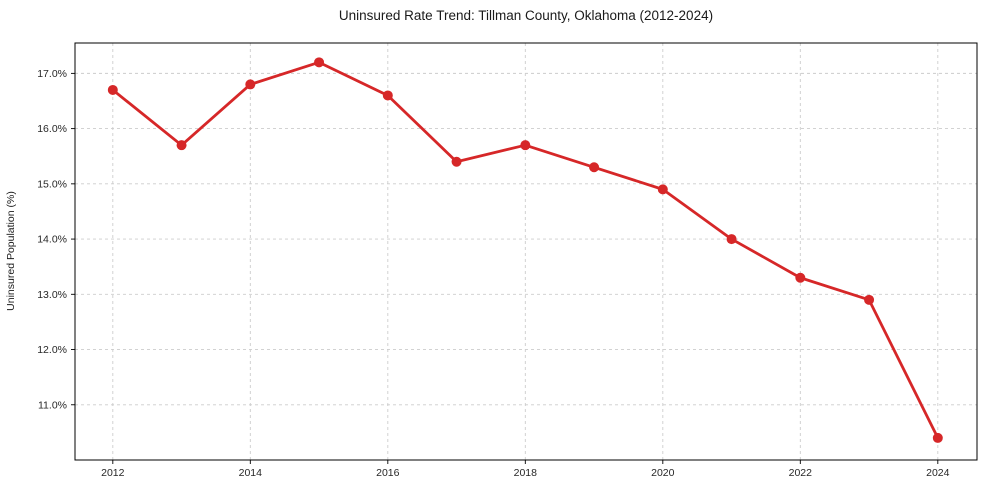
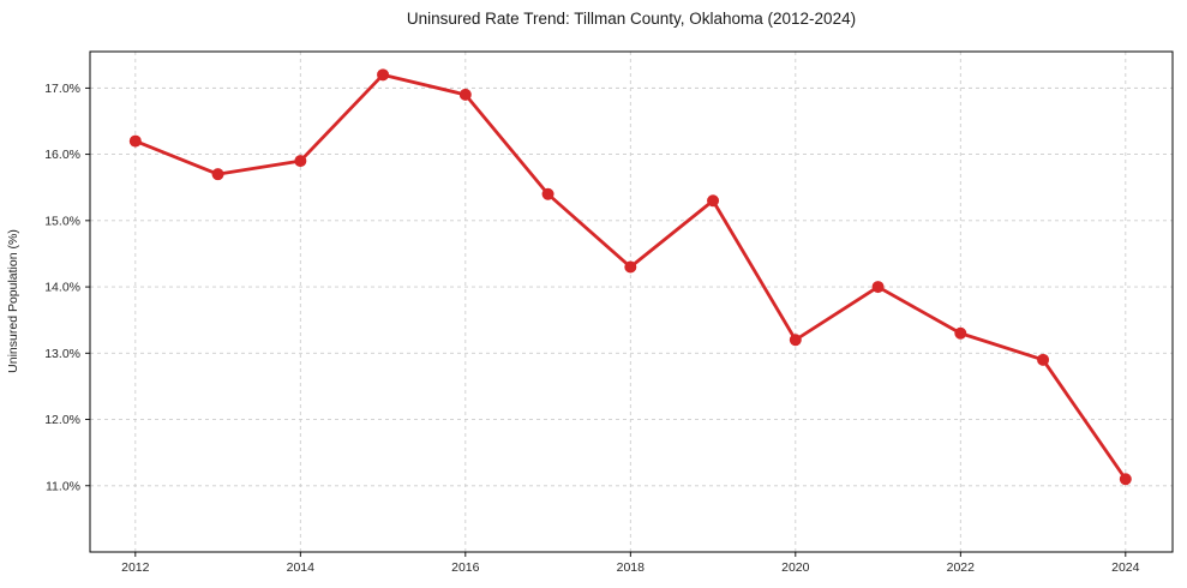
2012: 16.7% -> 16.2%
2014: 16.8% -> 15.9%
2016: 16.6% -> 16.9%
2018: 15.7% -> 14.3%
2020: 14.9% -> 13.2%
2024: 10.4% -> 11.1%
